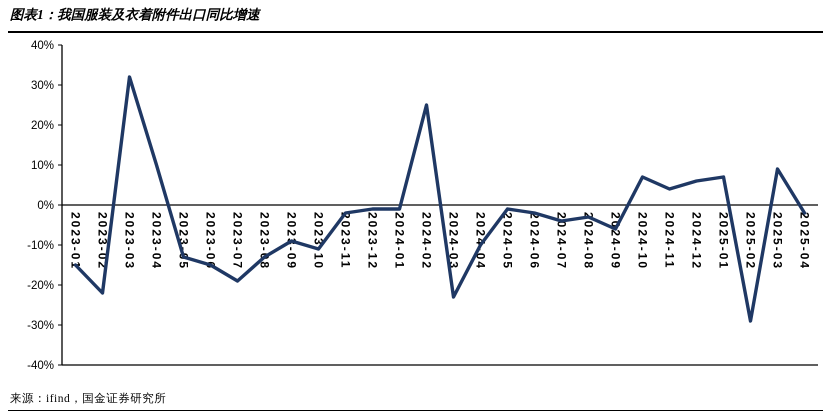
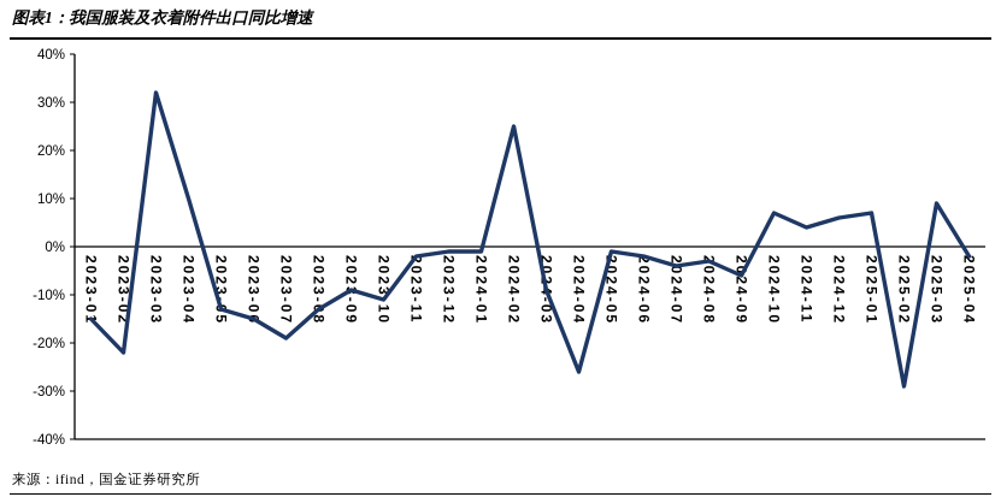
2024-03: -23% -> -9%
2024-04: -10% -> -26%
